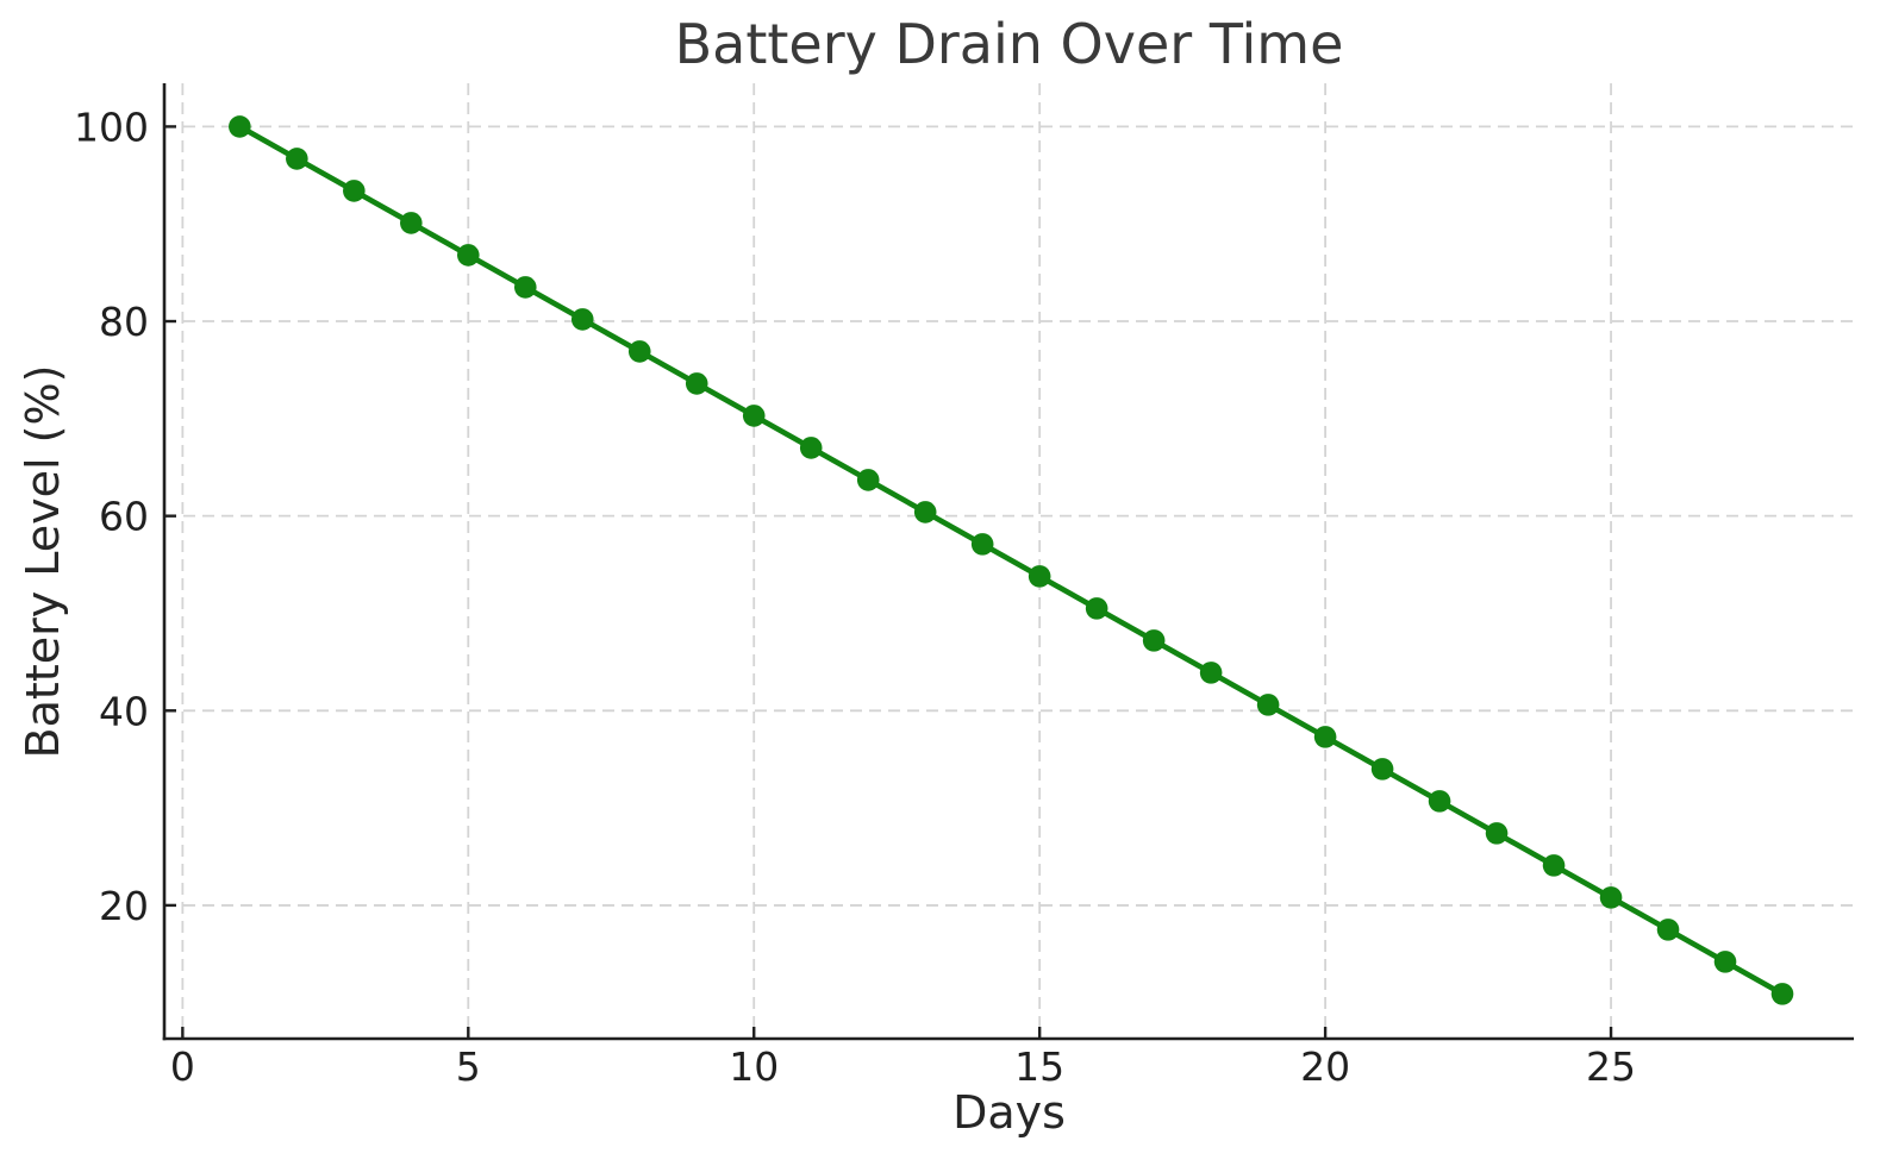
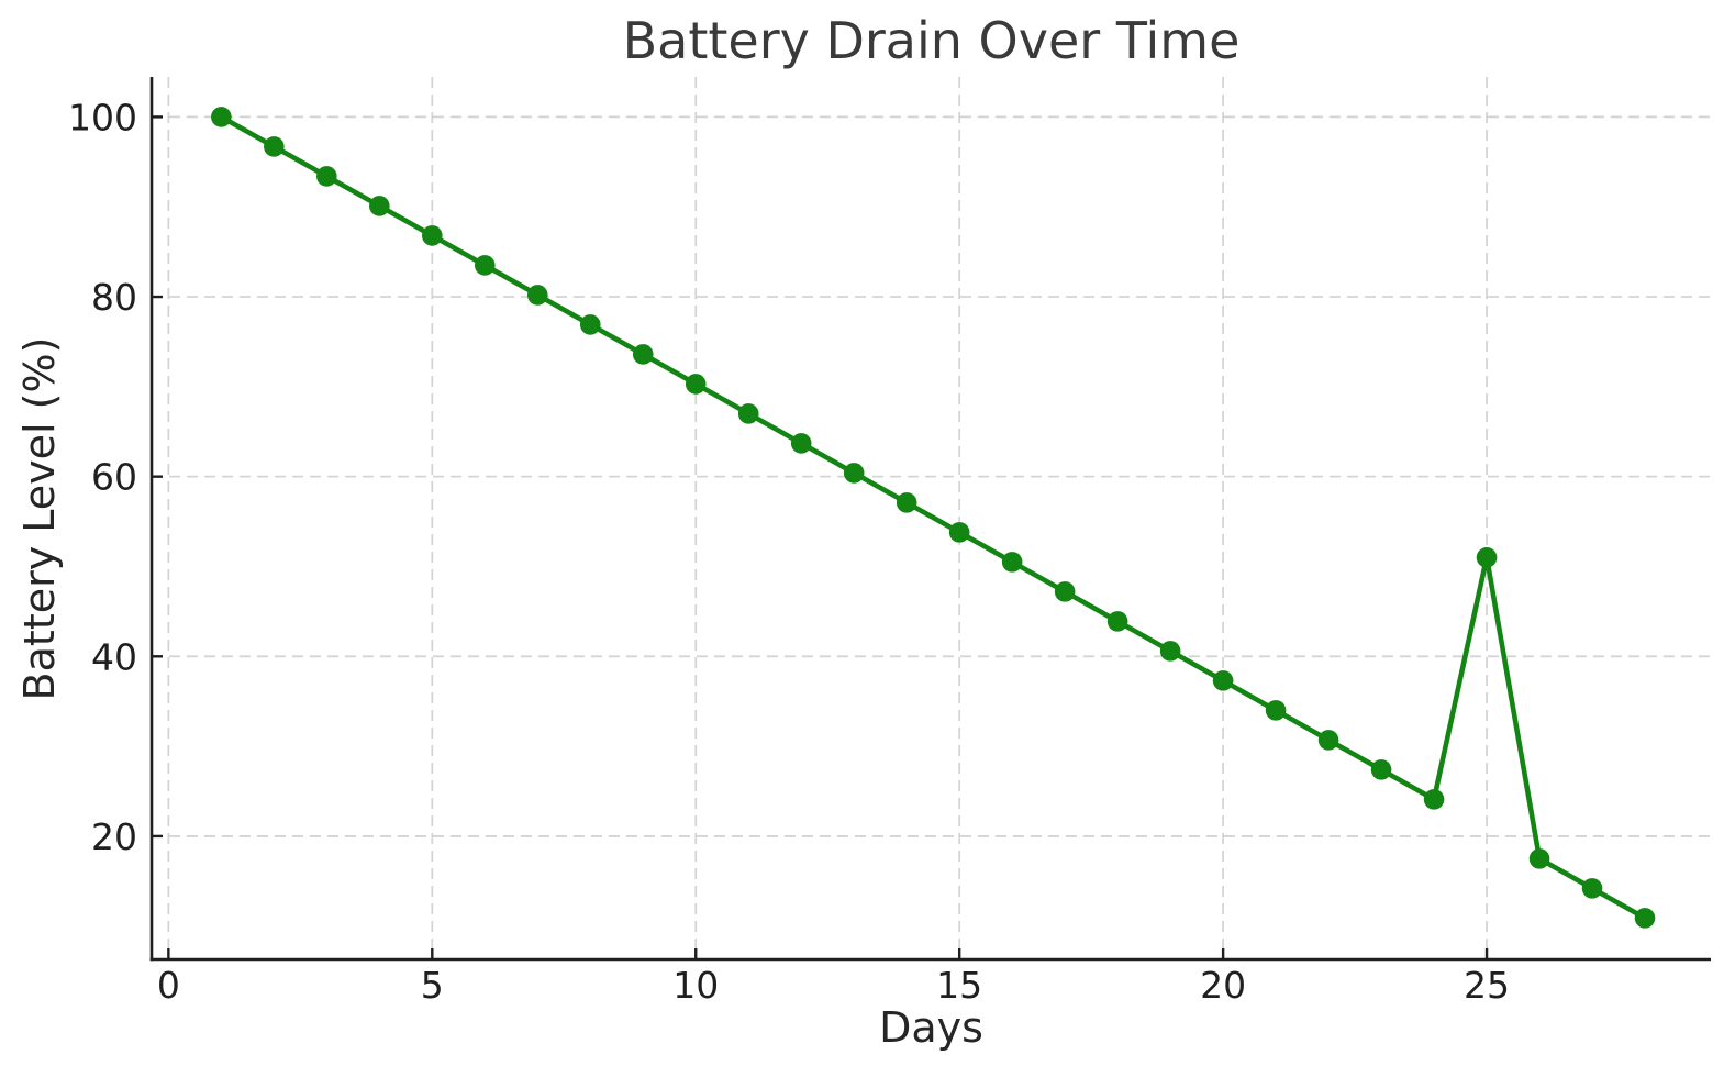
25: 21 -> 51
